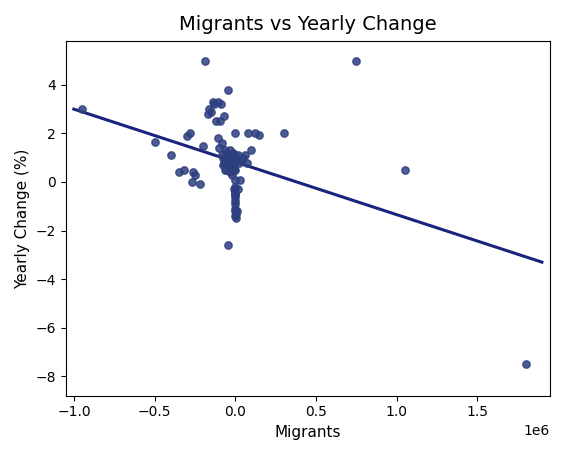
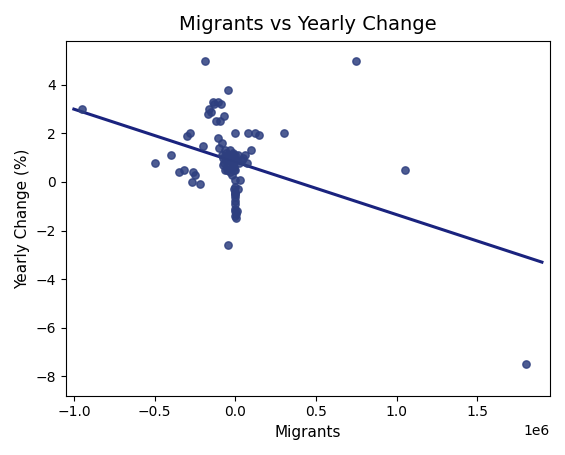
−0.5: 1.65 -> 0.80
